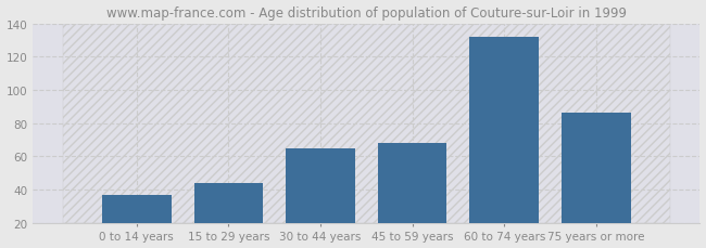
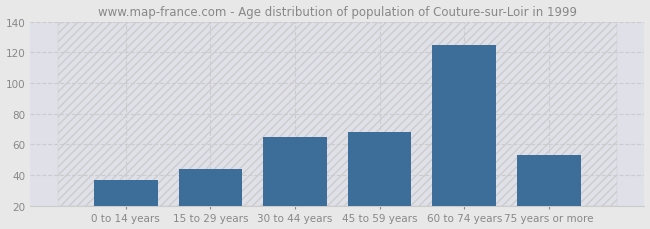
60 to 74 years: 132 -> 125
75 years or more: 86 -> 53
